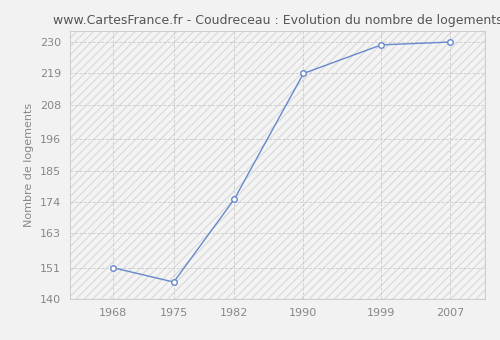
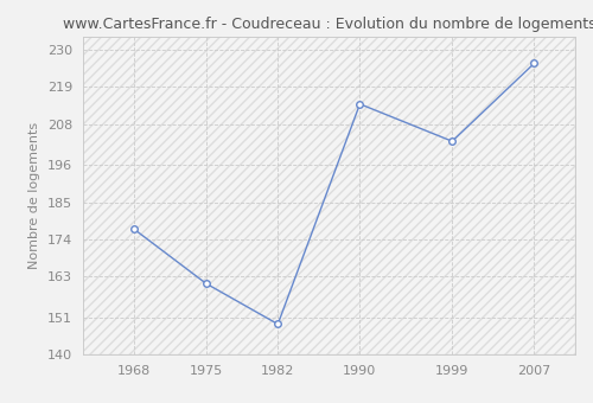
1968: 151 -> 177
1975: 146 -> 161
1982: 175 -> 149
1990: 219 -> 214
1999: 229 -> 203
2007: 230 -> 226
